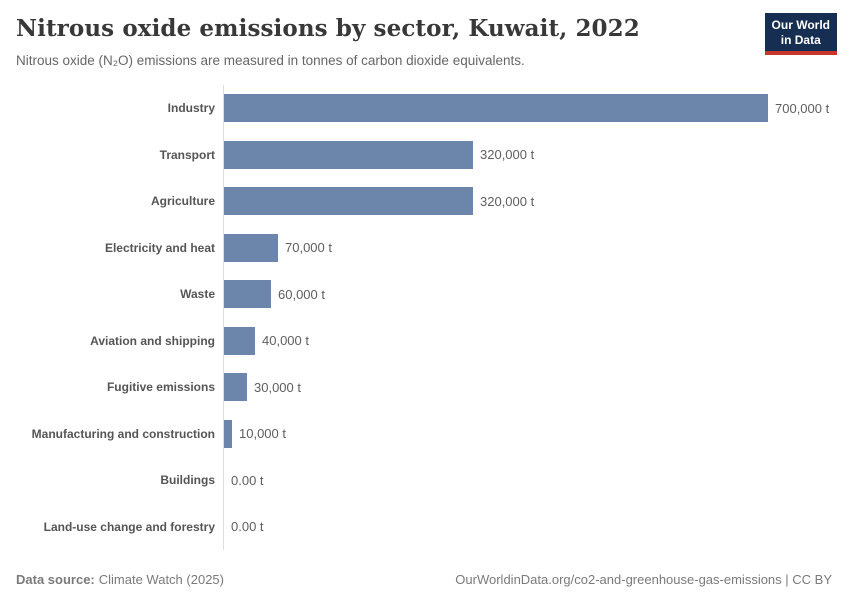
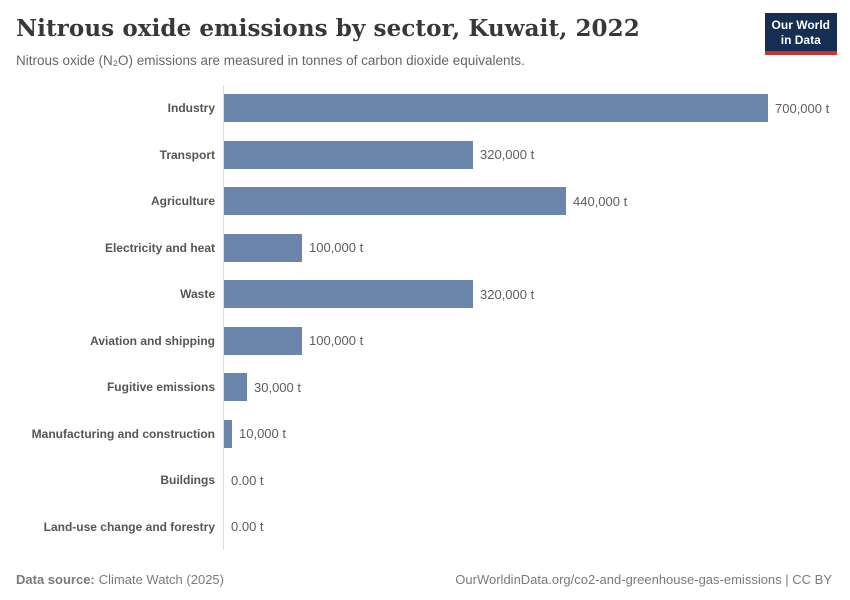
Agriculture: 320,000 -> 440,000
Electricity and heat: 70,000 -> 100,000
Waste: 60,000 -> 320,000
Aviation and shipping: 40,000 -> 100,000
